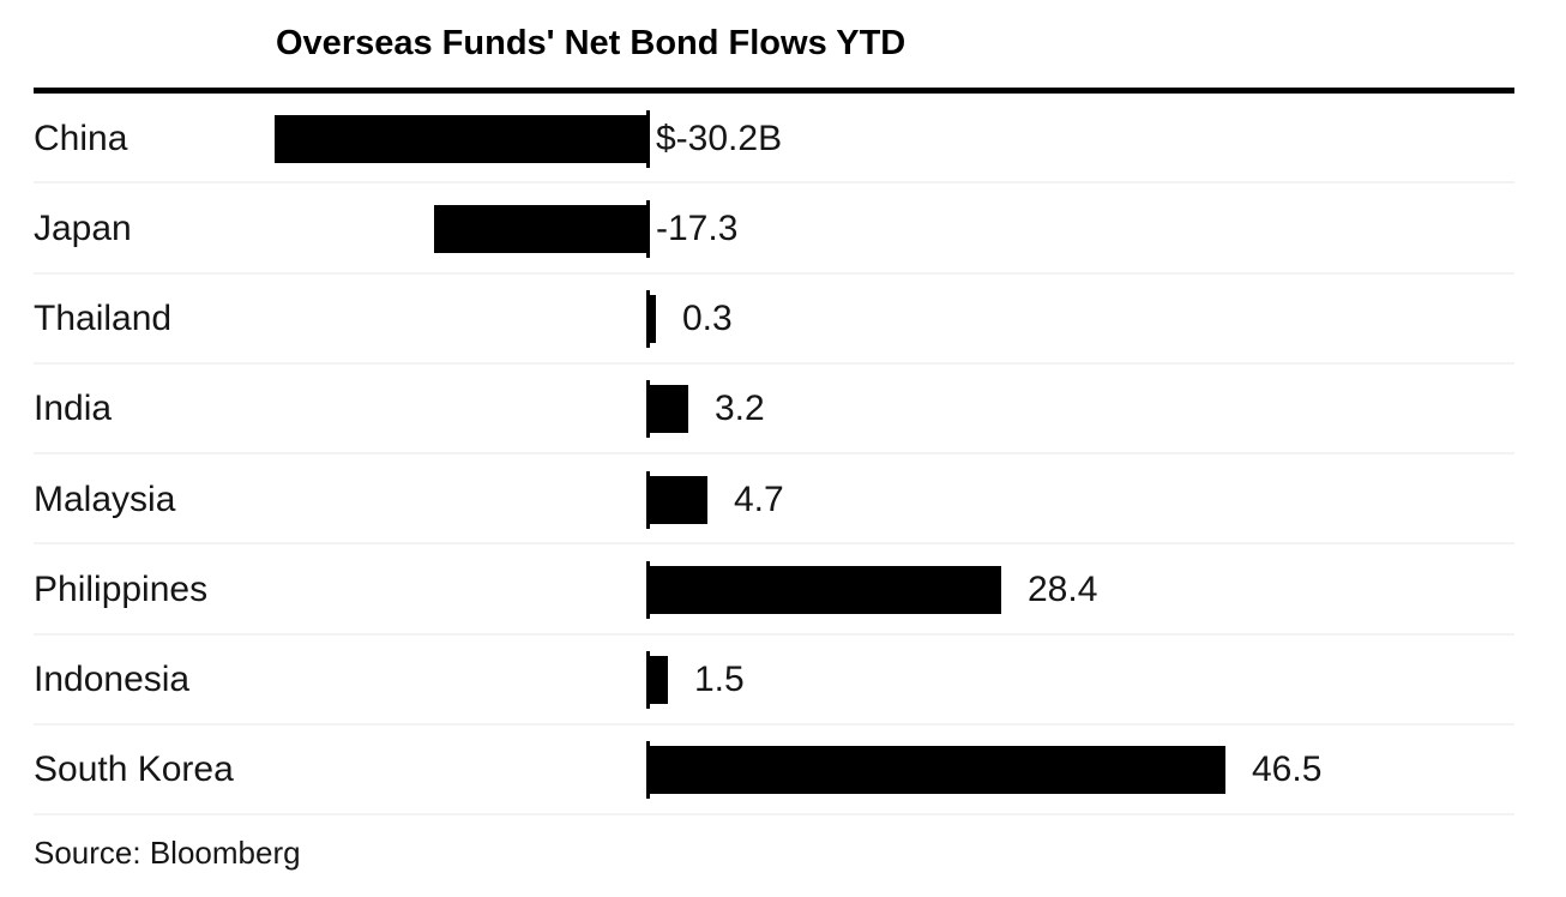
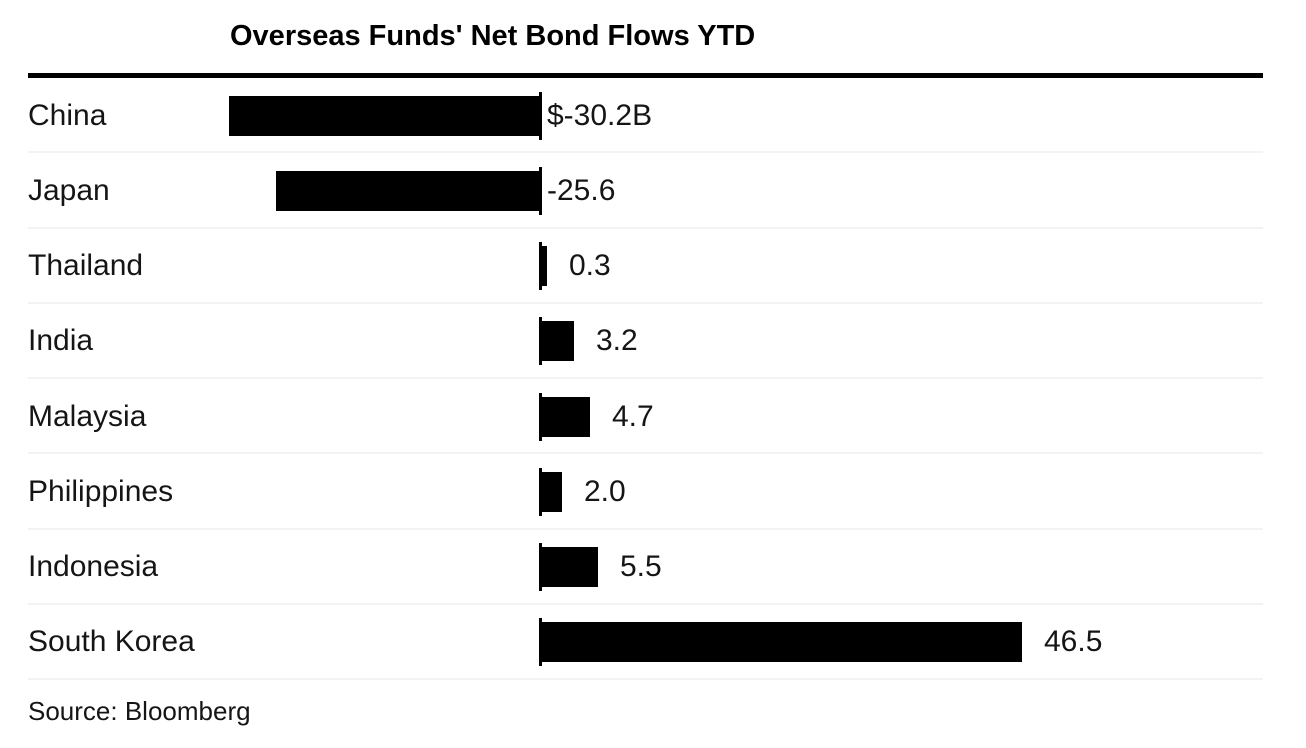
Japan: -17.3 -> -25.6
Philippines: 28.4 -> 2.0
Indonesia: 1.5 -> 5.5
